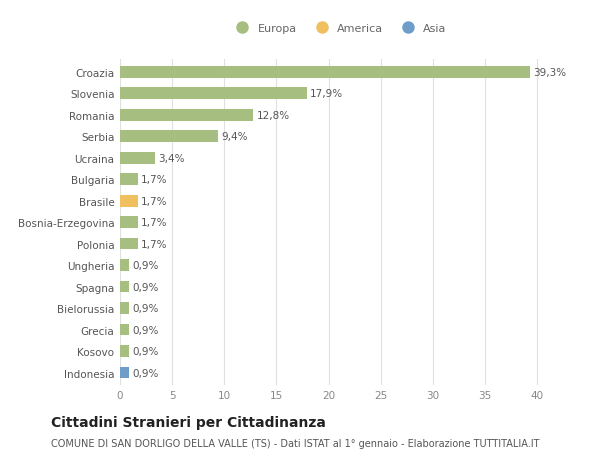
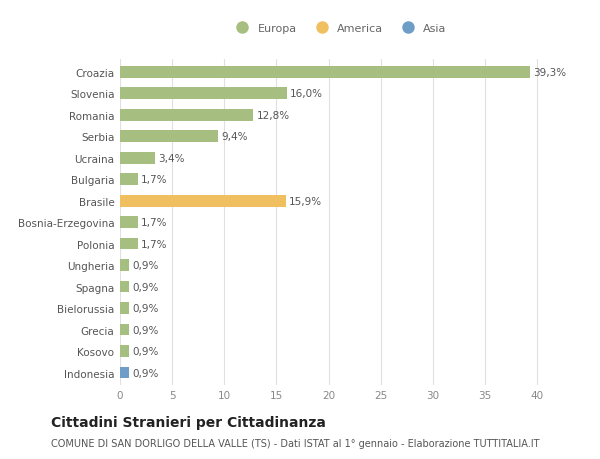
Slovenia: 17,9% -> 16,0%
Brasile: 1,7% -> 15,9%
